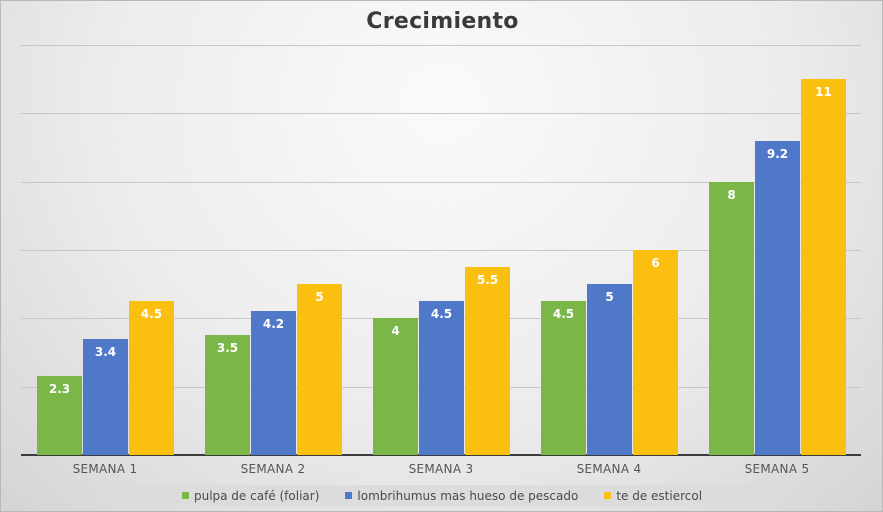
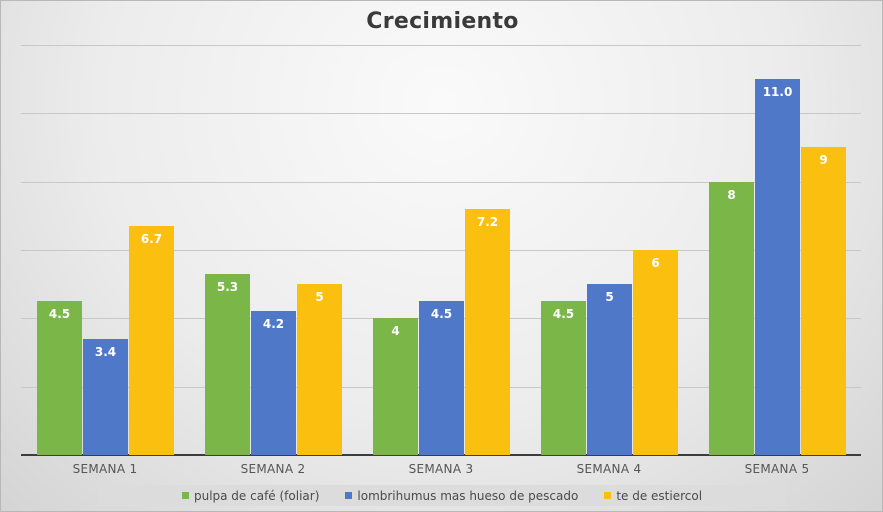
pulpa de café (foliar)/SEMANA 1: 2.3 -> 4.5
te de estiercol/SEMANA 1: 4.5 -> 6.7
pulpa de café (foliar)/SEMANA 2: 3.5 -> 5.3
te de estiercol/SEMANA 3: 5.5 -> 7.2
lombrihumus mas hueso de pescado/SEMANA 5: 9.2 -> 11.0
te de estiercol/SEMANA 5: 11 -> 9
